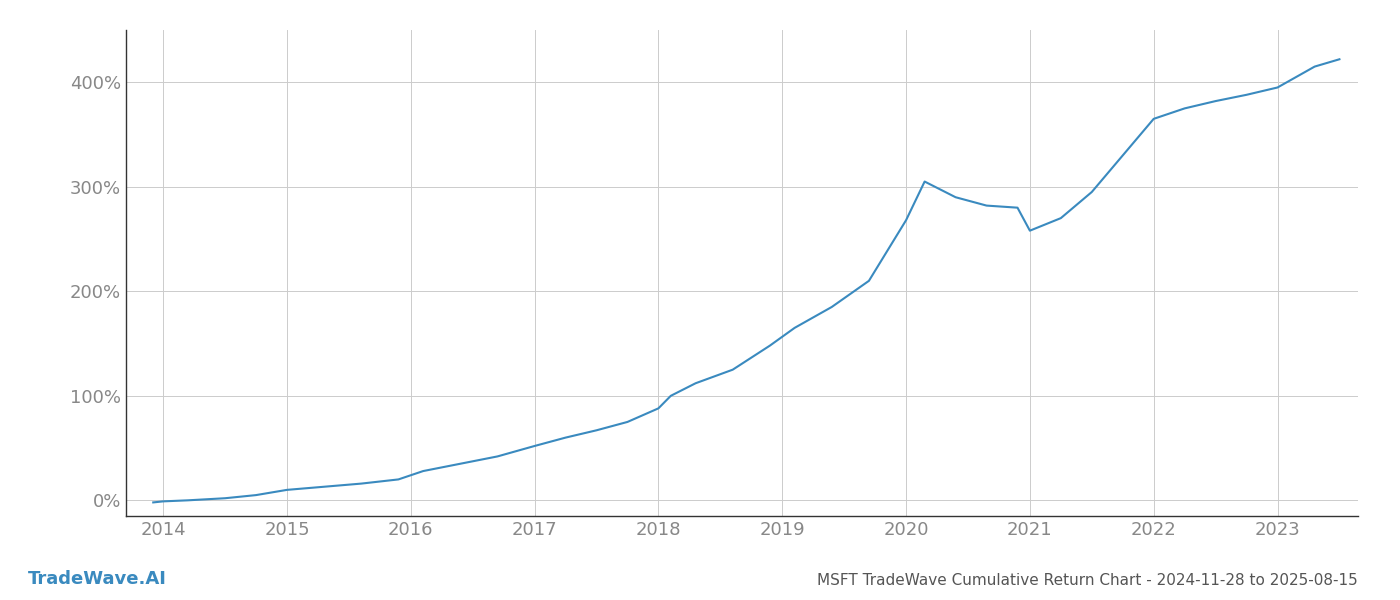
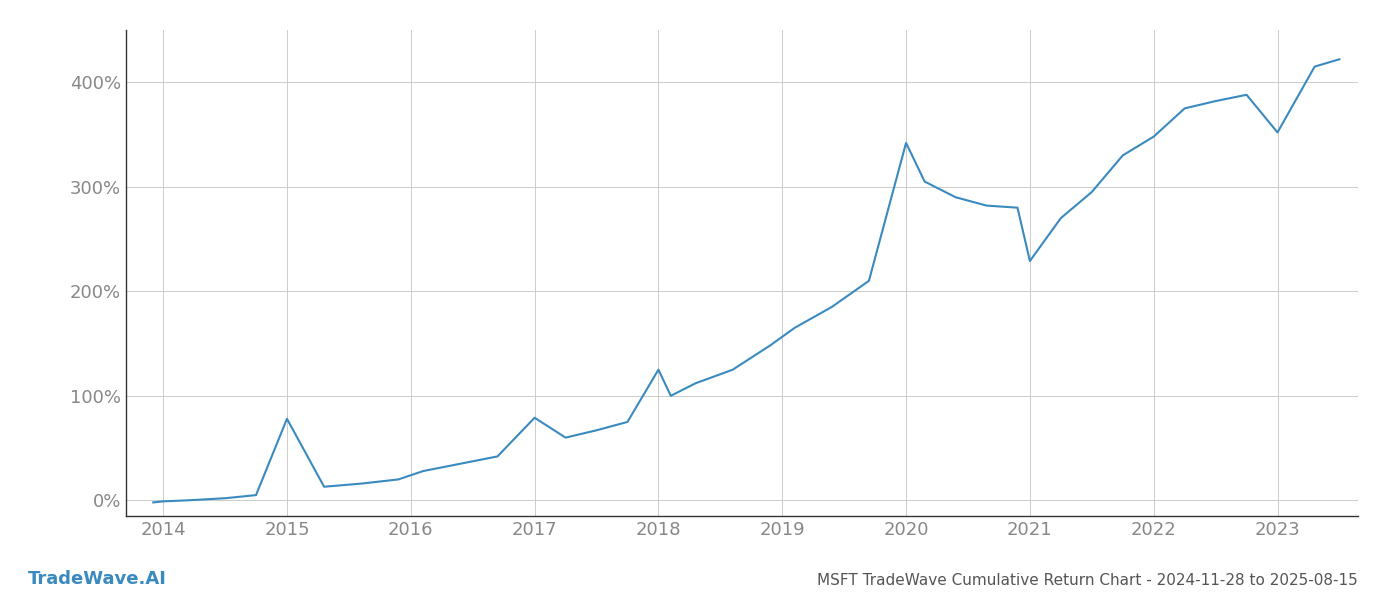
2015: 10% -> 78%
2017: 52% -> 79%
2018: 88% -> 125%
2020: 268% -> 342%
2021: 258% -> 229%
2022: 365% -> 348%
2023: 395% -> 352%
